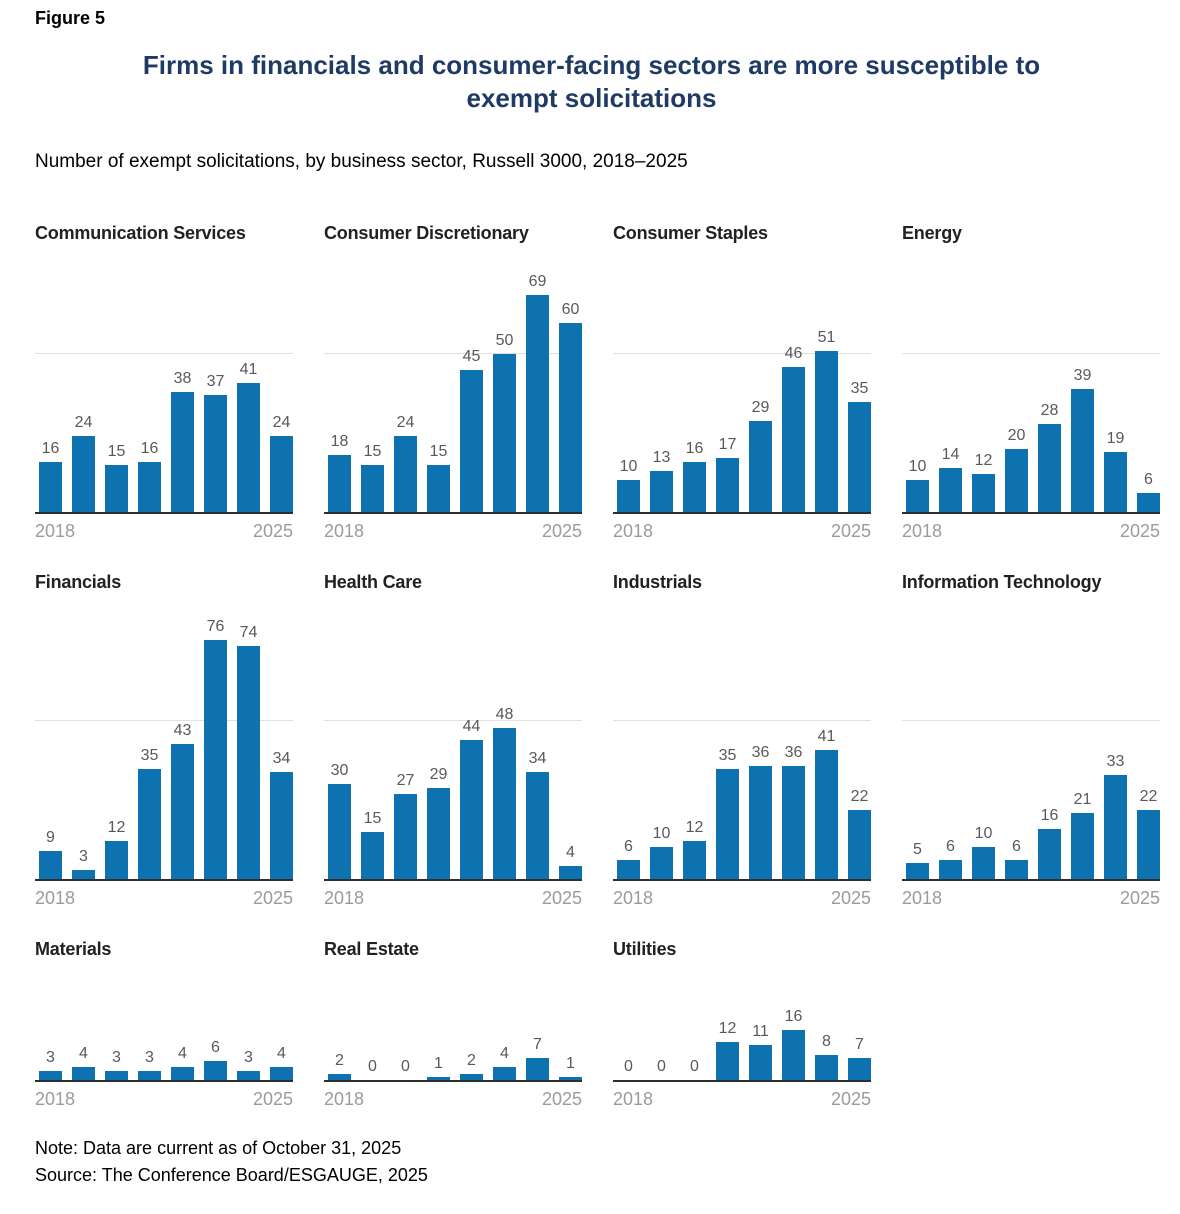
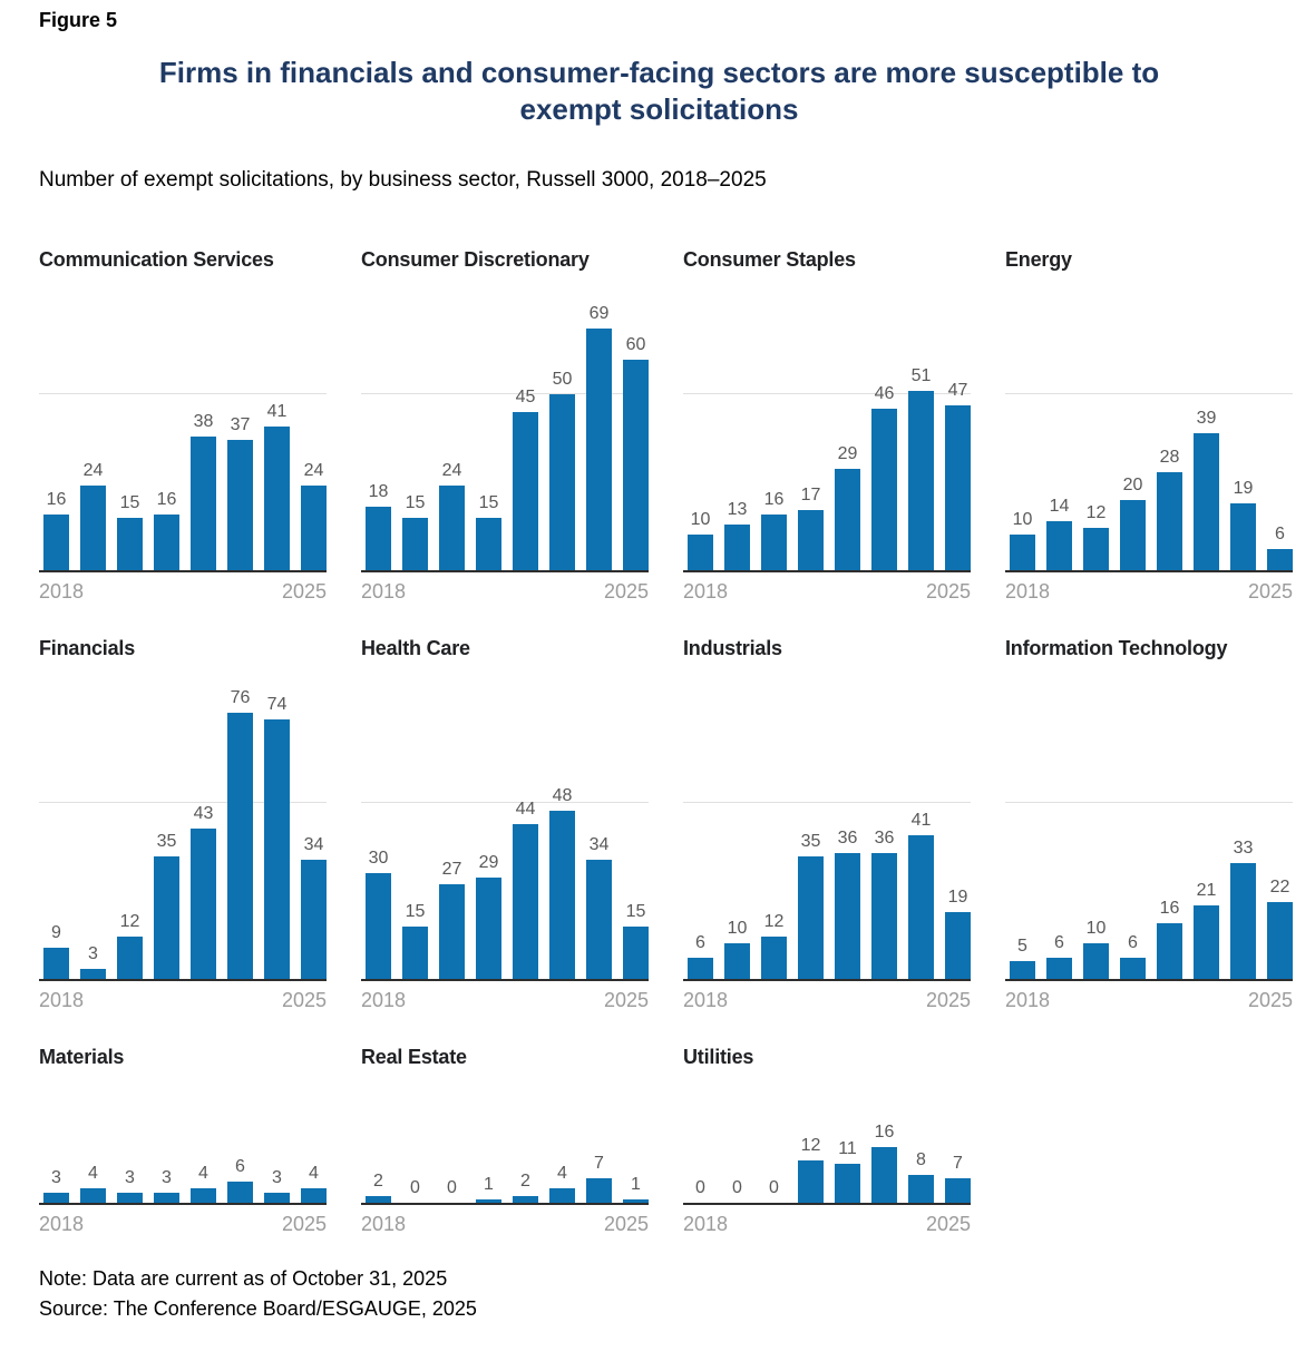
Consumer Staples/2025: 35 -> 47
Health Care/2025: 4 -> 15
Industrials/2025: 22 -> 19
